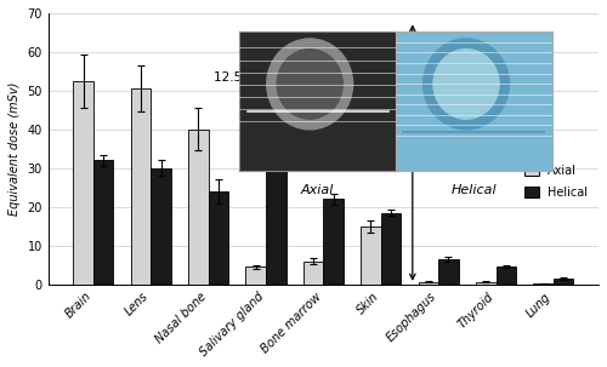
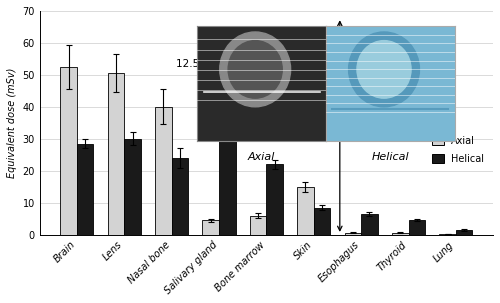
Helical/Brain: 32.0 -> 28.5
Helical/Skin: 18.5 -> 8.5
